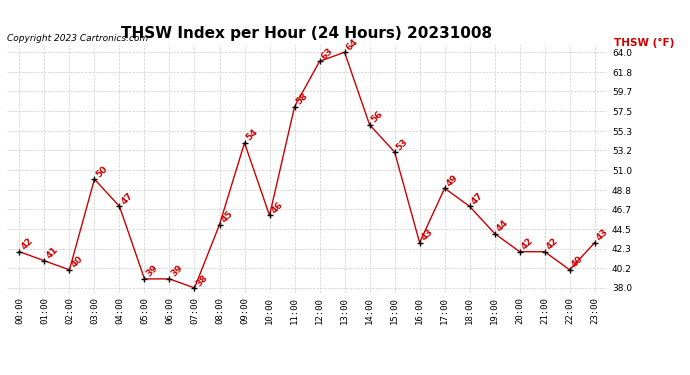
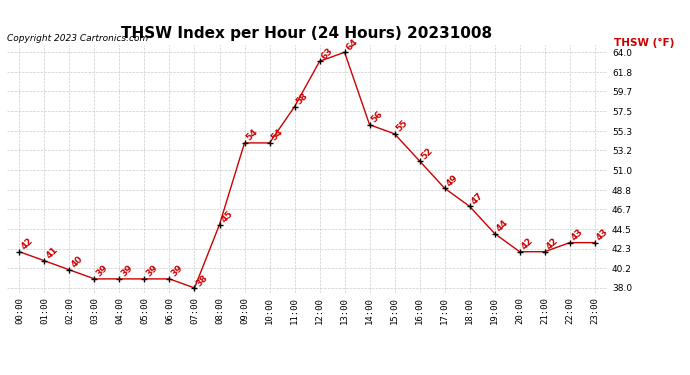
03:00: 50 -> 39
04:00: 47 -> 39
10:00: 46 -> 54
15:00: 53 -> 55
16:00: 43 -> 52
22:00: 40 -> 43
